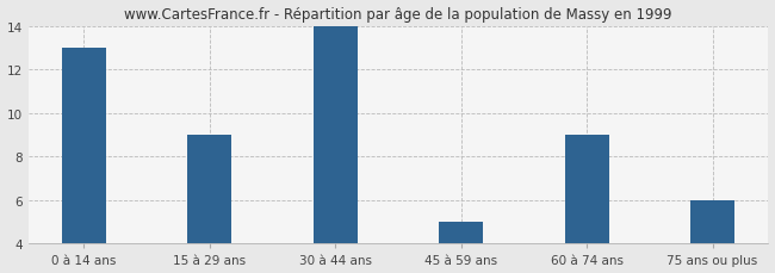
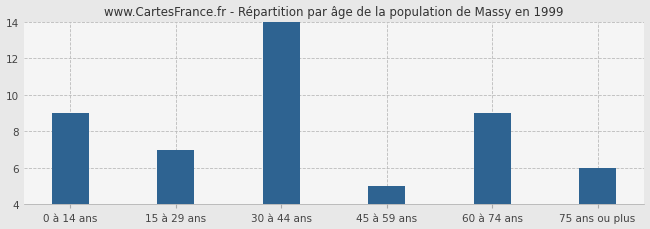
0 à 14 ans: 13 -> 9
15 à 29 ans: 9 -> 7
